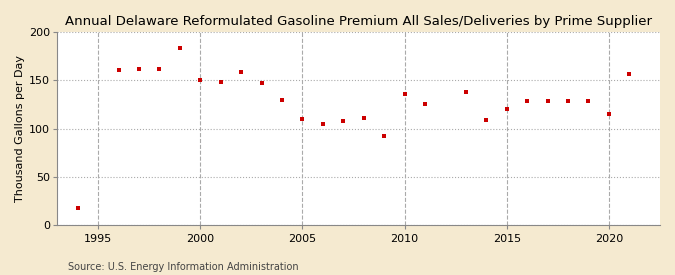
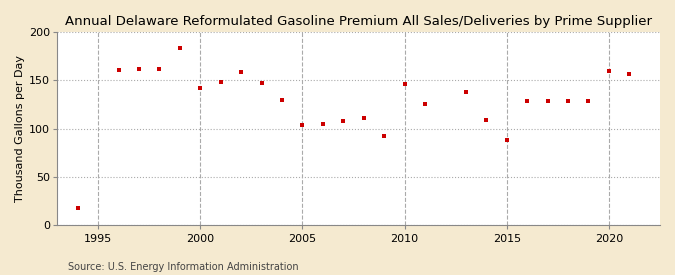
2000: 150 -> 142
2005: 110 -> 104
2010: 136 -> 146
2015: 120 -> 88
2020: 115 -> 160
